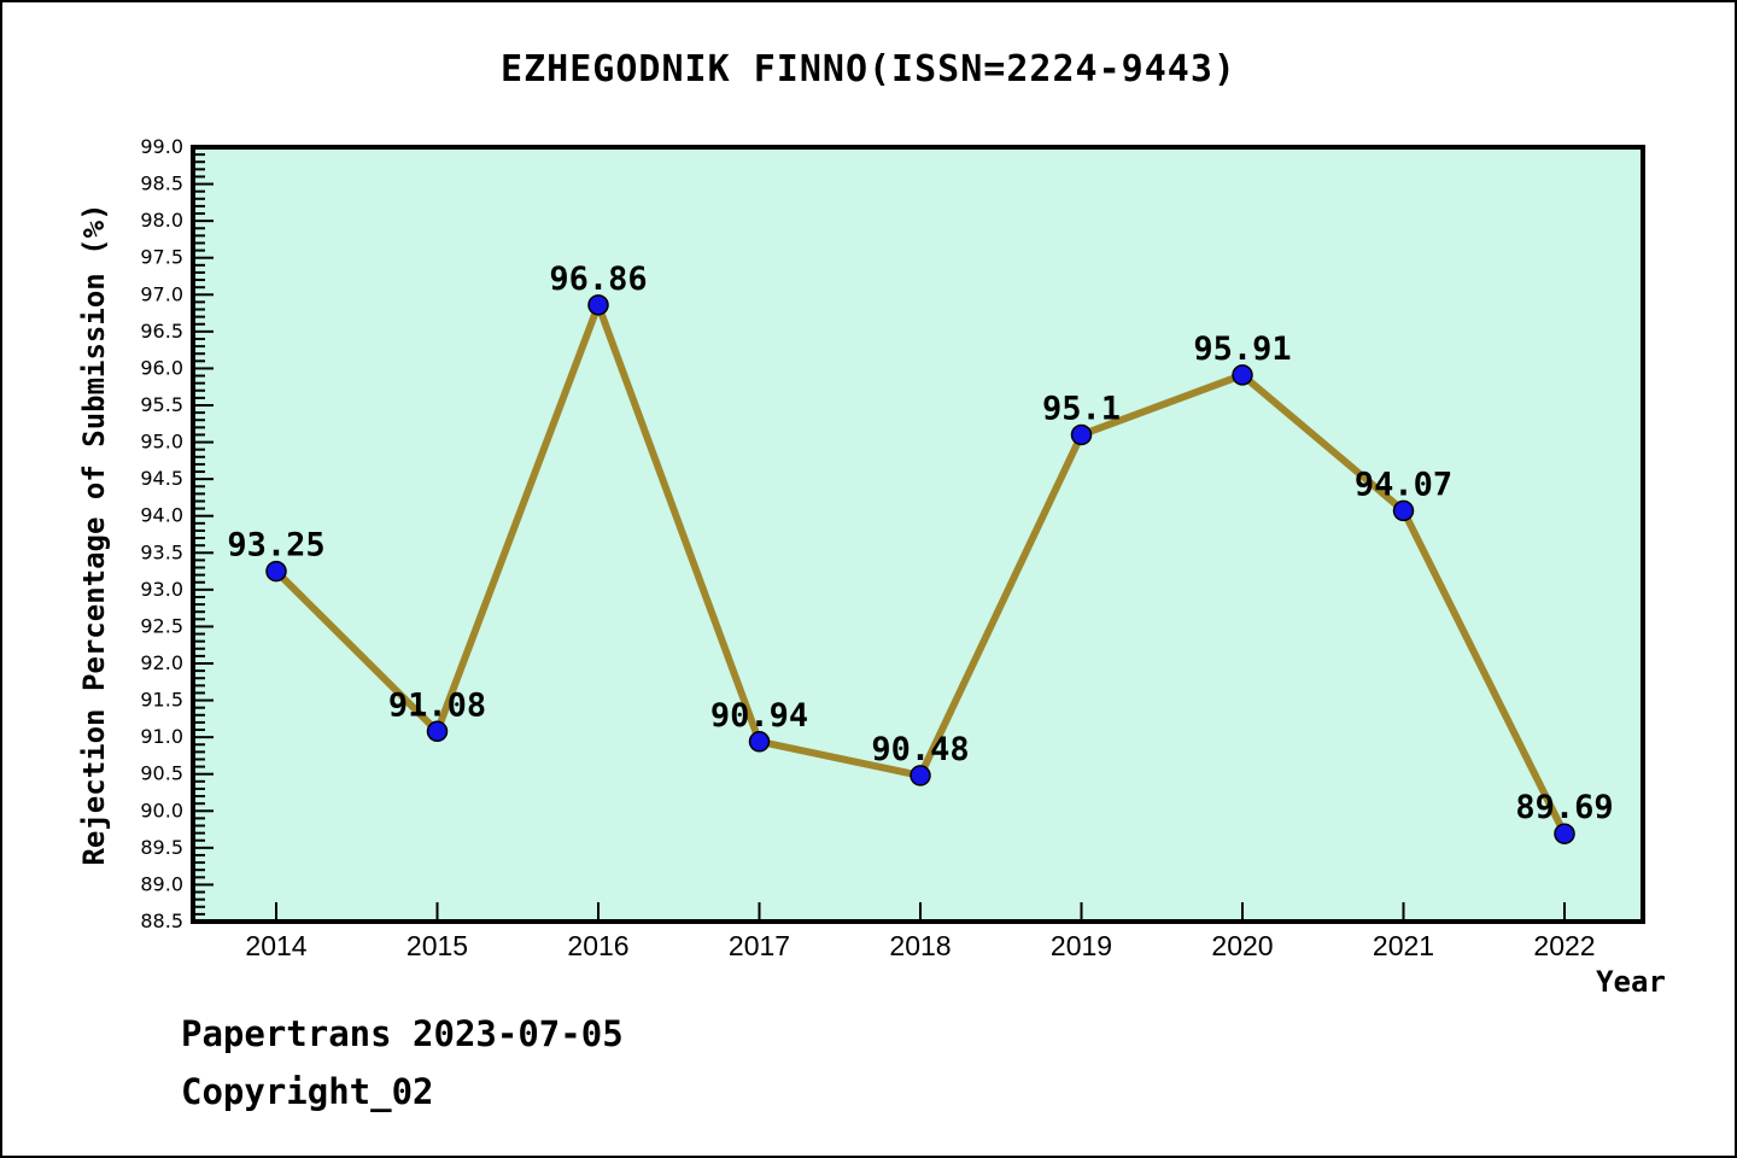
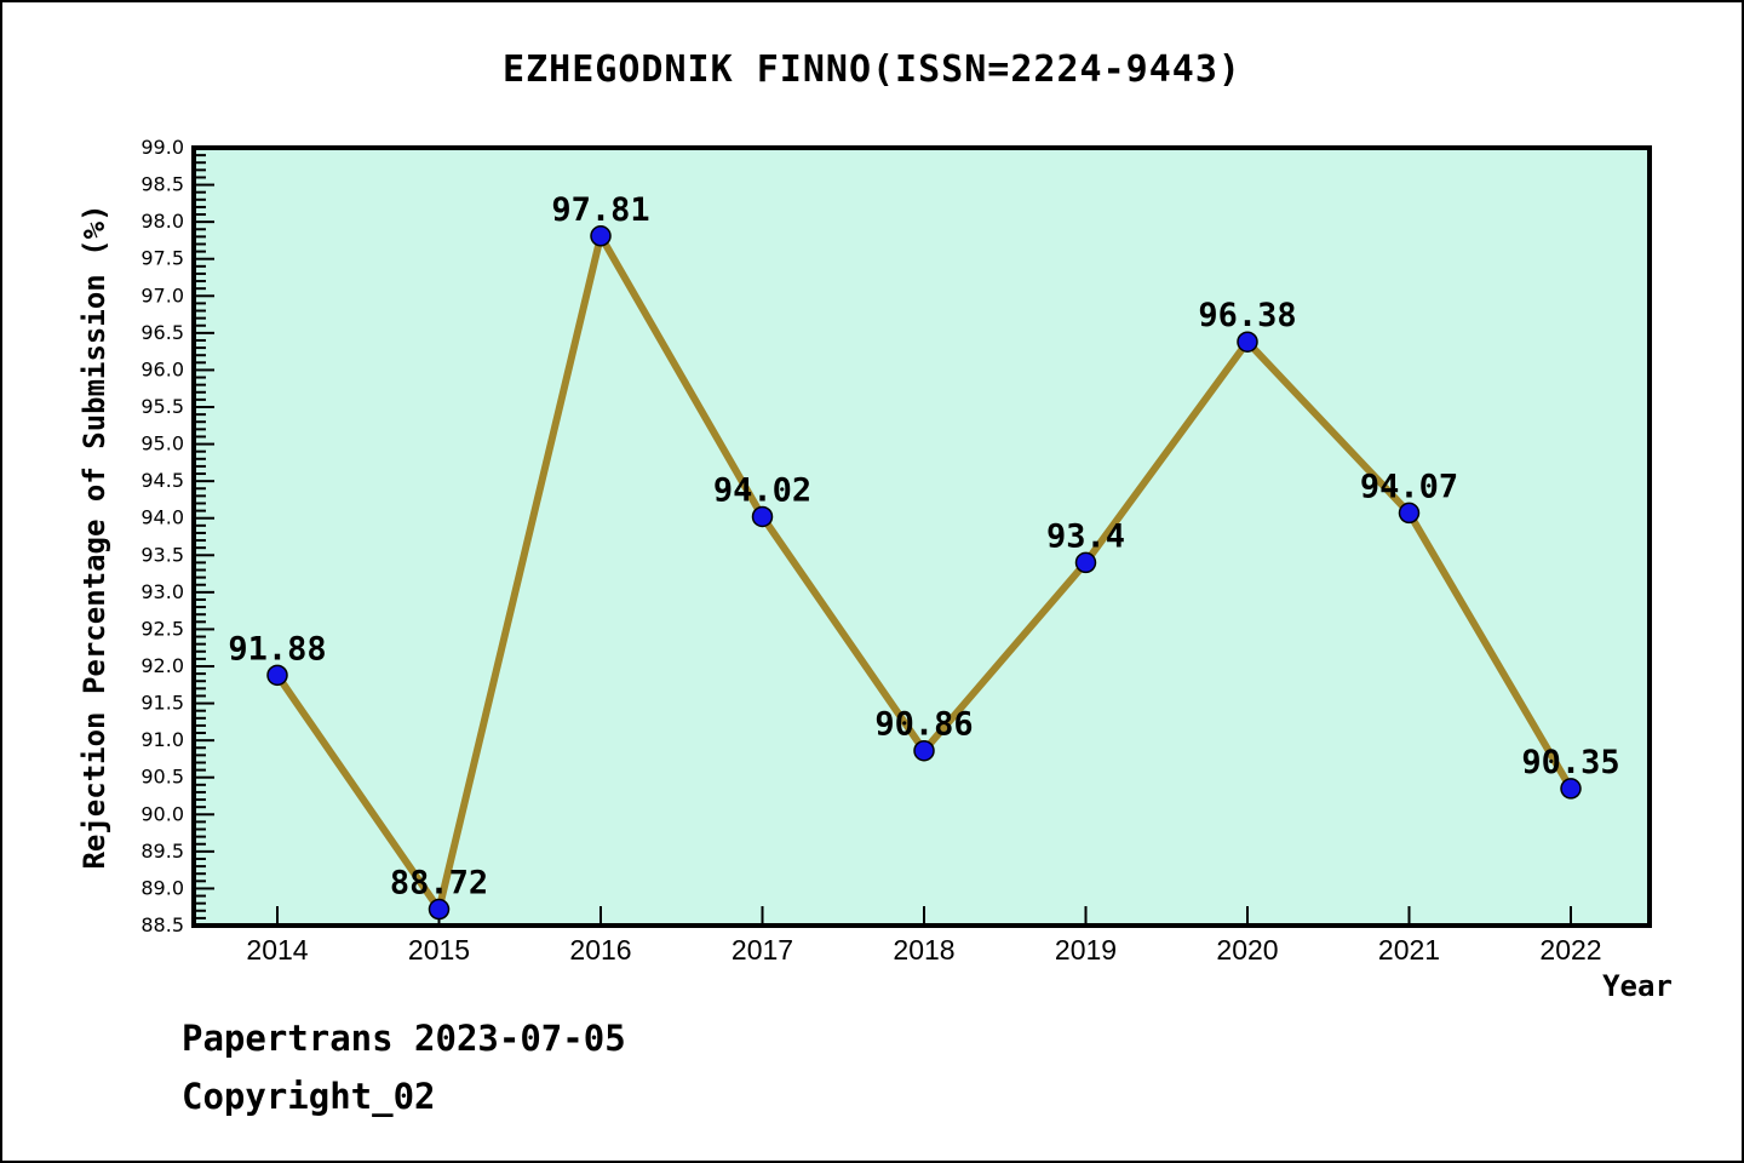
2014: 93.25 -> 91.88
2015: 91.08 -> 88.72
2016: 96.86 -> 97.81
2017: 90.94 -> 94.02
2018: 90.48 -> 90.86
2019: 95.1 -> 93.4
2020: 95.91 -> 96.38
2022: 89.69 -> 90.35
